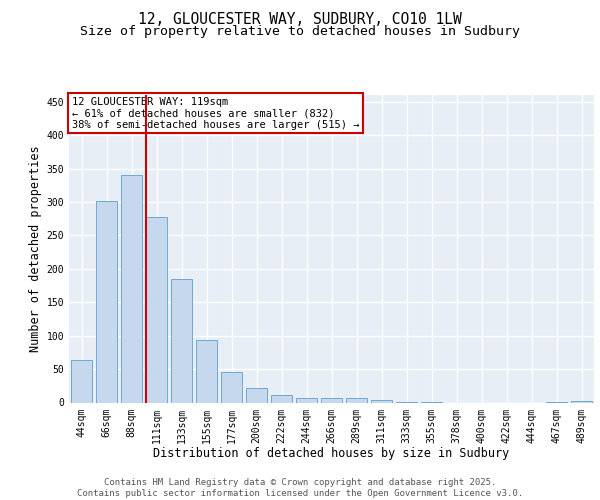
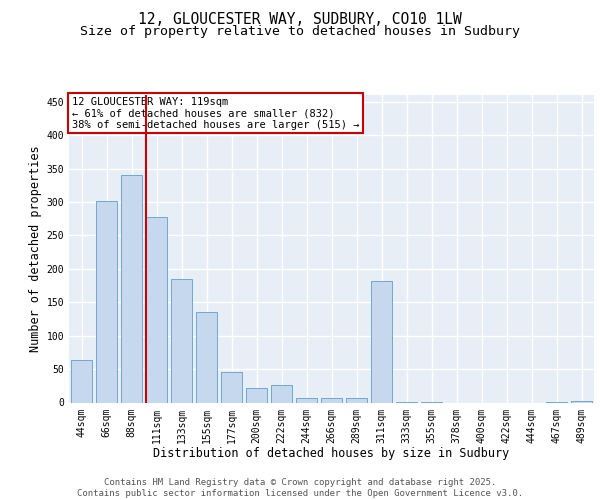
155sqm: 93 -> 136
222sqm: 11 -> 26
311sqm: 4 -> 182
